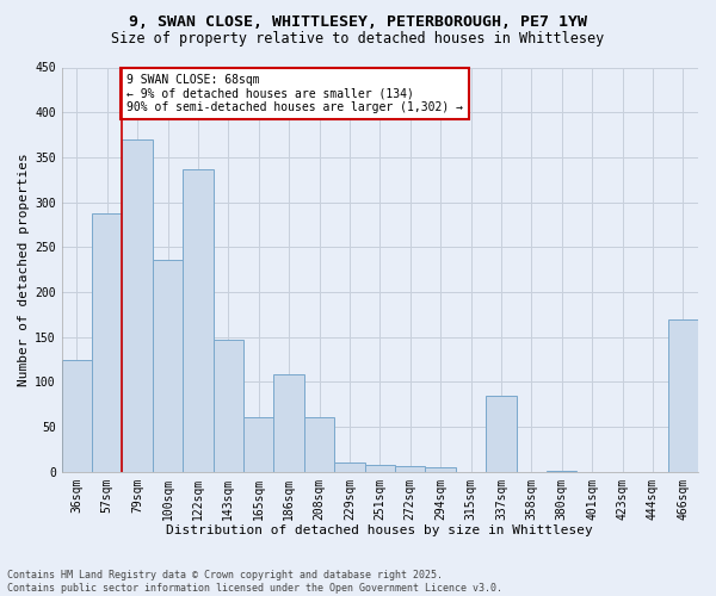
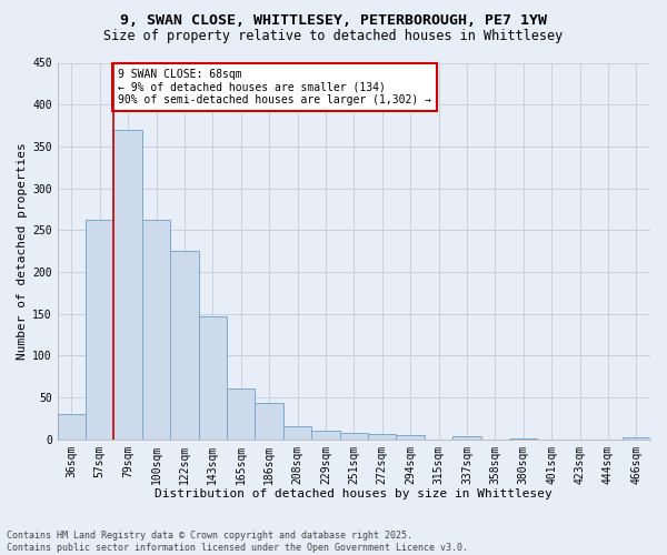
36sqm: 124 -> 30
57sqm: 288 -> 262
100sqm: 236 -> 262
122sqm: 336 -> 225
186sqm: 108 -> 44
208sqm: 60 -> 15
337sqm: 84 -> 4
466sqm: 170 -> 2
